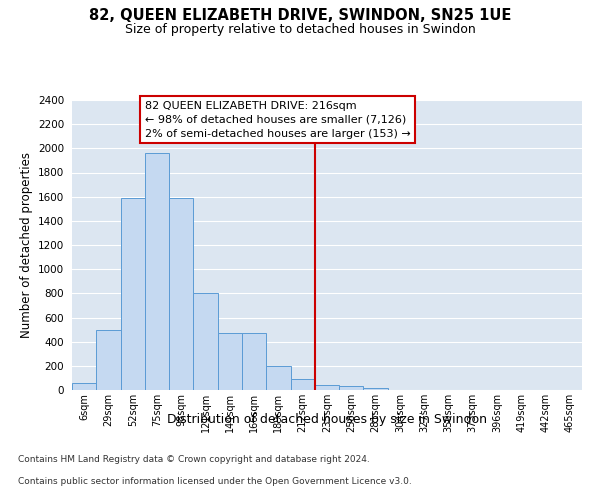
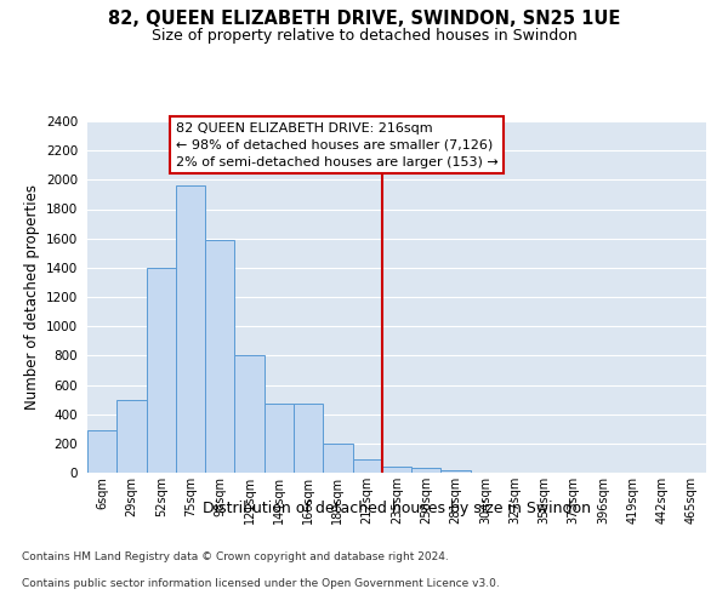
6sqm: 60 -> 290
52sqm: 1580 -> 1400
